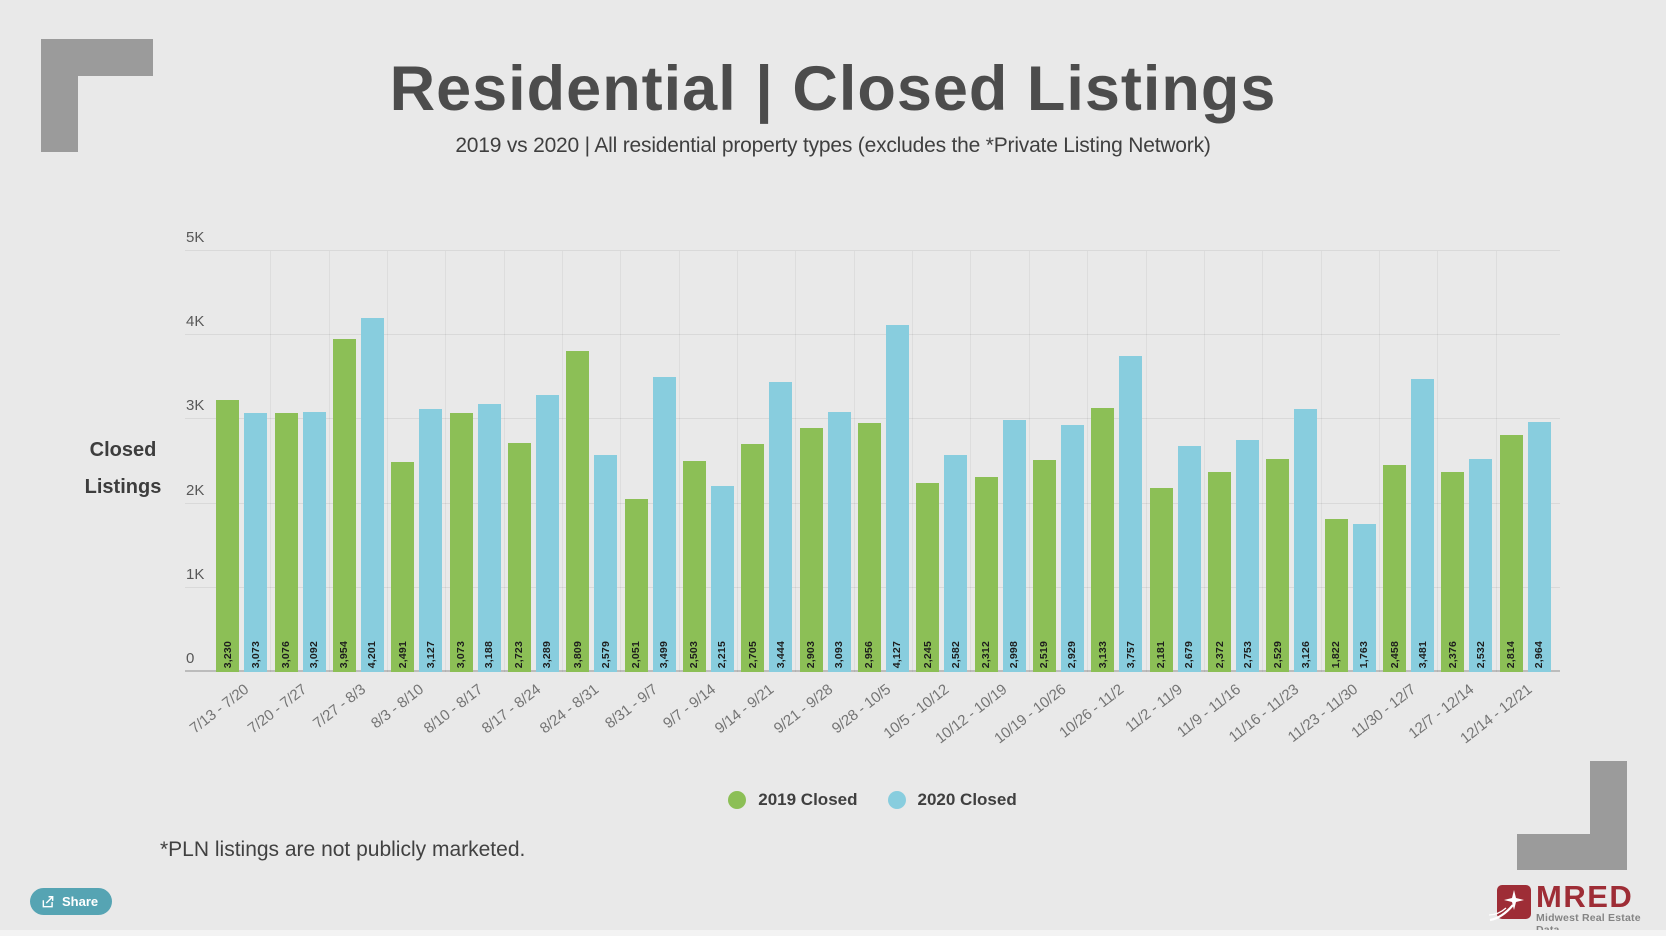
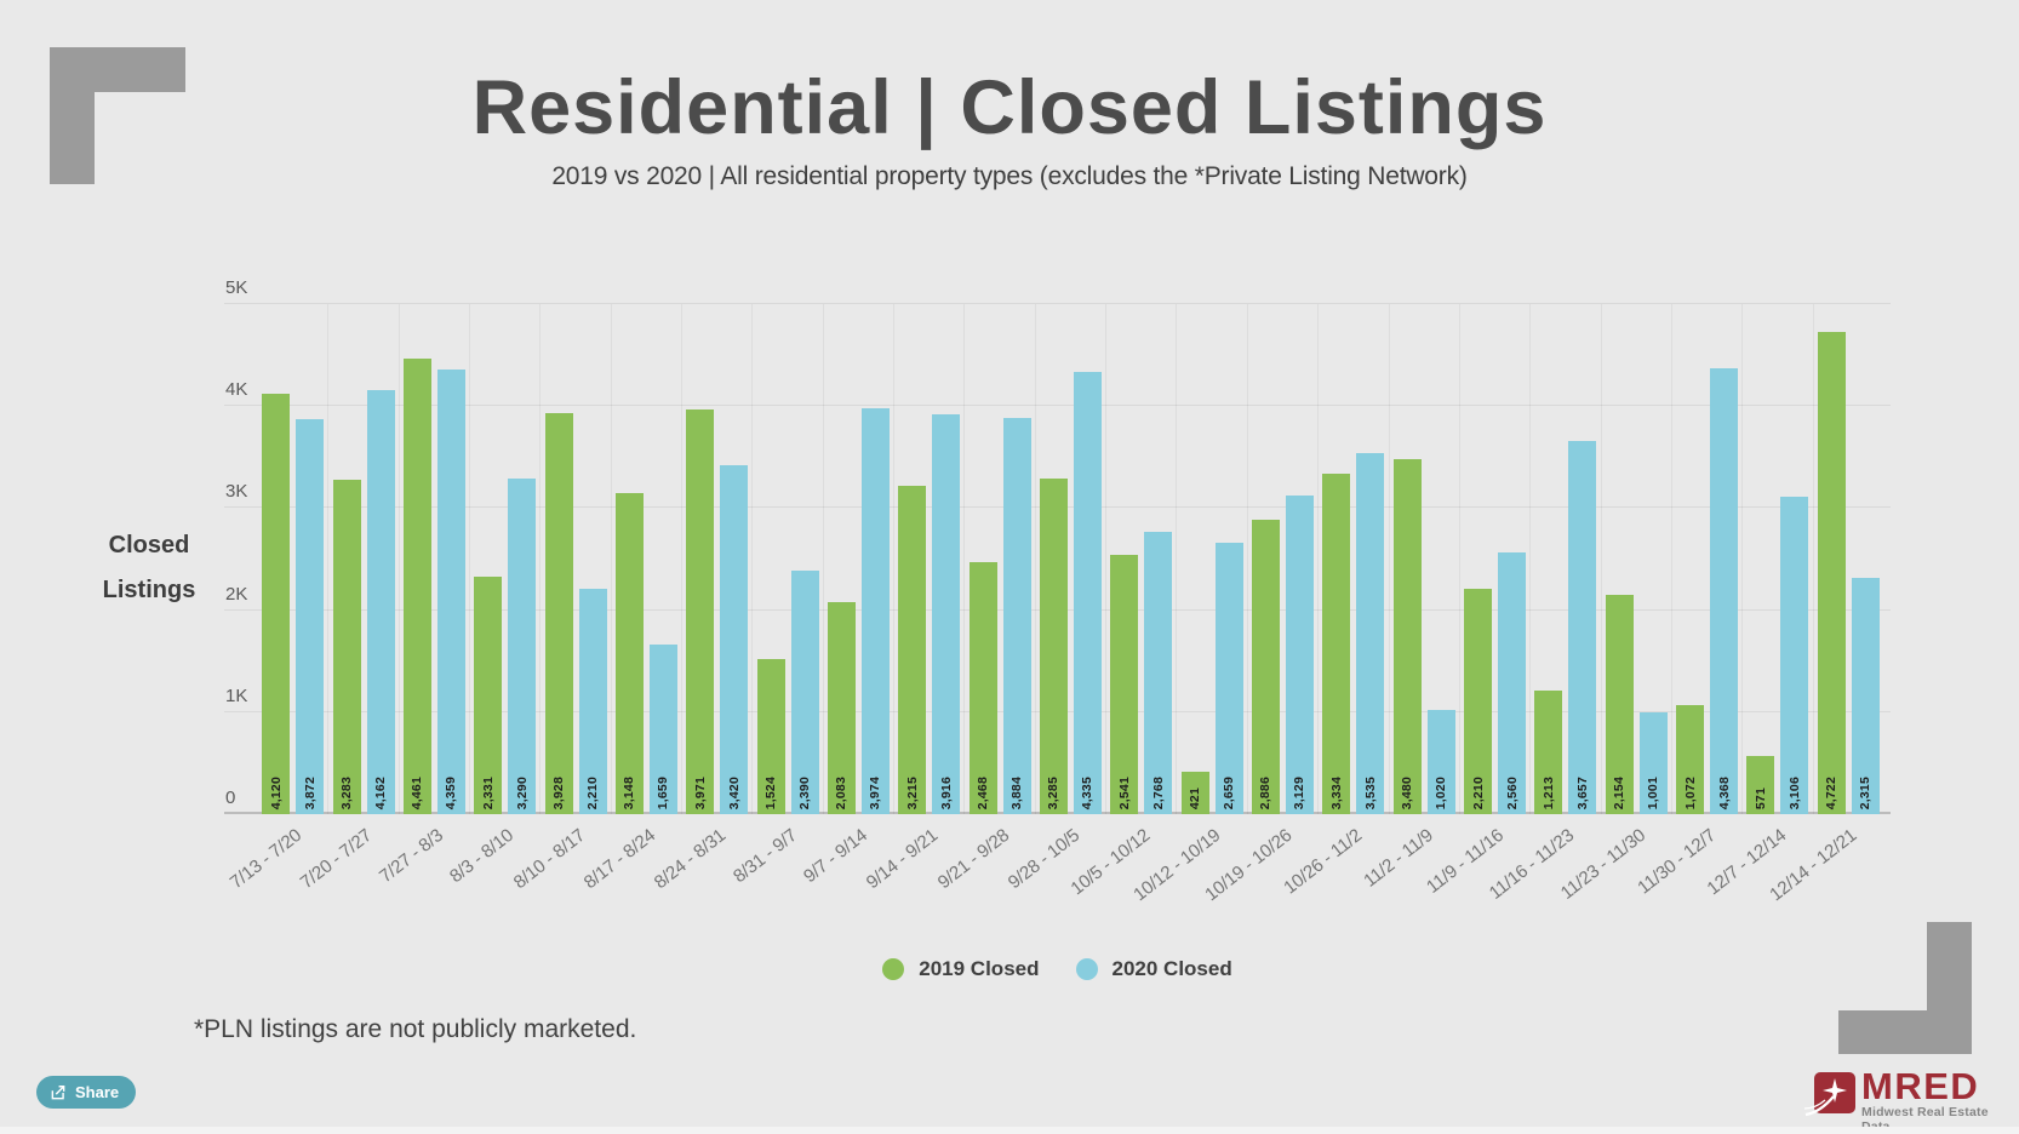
2019 Closed/7/13 - 7/20: 3,230 -> 4,120
2020 Closed/7/13 - 7/20: 3,073 -> 3,872
2019 Closed/7/20 - 7/27: 3,076 -> 3,283
2020 Closed/7/20 - 7/27: 3,092 -> 4,162
2019 Closed/7/27 - 8/3: 3,954 -> 4,461
2020 Closed/7/27 - 8/3: 4,201 -> 4,359
2019 Closed/8/3 - 8/10: 2,491 -> 2,331
2020 Closed/8/3 - 8/10: 3,127 -> 3,290
2019 Closed/8/10 - 8/17: 3,073 -> 3,928
2020 Closed/8/10 - 8/17: 3,188 -> 2,210
2019 Closed/8/17 - 8/24: 2,723 -> 3,148
2020 Closed/8/17 - 8/24: 3,289 -> 1,659
2019 Closed/8/24 - 8/31: 3,809 -> 3,971
2020 Closed/8/24 - 8/31: 2,579 -> 3,420
2019 Closed/8/31 - 9/7: 2,051 -> 1,524
2020 Closed/8/31 - 9/7: 3,499 -> 2,390
2019 Closed/9/7 - 9/14: 2,503 -> 2,083
2020 Closed/9/7 - 9/14: 2,215 -> 3,974
2019 Closed/9/14 - 9/21: 2,705 -> 3,215
2020 Closed/9/14 - 9/21: 3,444 -> 3,916
2019 Closed/9/21 - 9/28: 2,903 -> 2,468
2020 Closed/9/21 - 9/28: 3,093 -> 3,884
2019 Closed/9/28 - 10/5: 2,956 -> 3,285
2020 Closed/9/28 - 10/5: 4,127 -> 4,335
2019 Closed/10/5 - 10/12: 2,245 -> 2,541
2020 Closed/10/5 - 10/12: 2,582 -> 2,768
2019 Closed/10/12 - 10/19: 2,312 -> 421
2020 Closed/10/12 - 10/19: 2,998 -> 2,659
2019 Closed/10/19 - 10/26: 2,519 -> 2,886
2020 Closed/10/19 - 10/26: 2,929 -> 3,129
2019 Closed/10/26 - 11/2: 3,133 -> 3,334
2020 Closed/10/26 - 11/2: 3,757 -> 3,535
2019 Closed/11/2 - 11/9: 2,181 -> 3,480
2020 Closed/11/2 - 11/9: 2,679 -> 1,020
2019 Closed/11/9 - 11/16: 2,372 -> 2,210
2020 Closed/11/9 - 11/16: 2,753 -> 2,560
2019 Closed/11/16 - 11/23: 2,529 -> 1,213
2020 Closed/11/16 - 11/23: 3,126 -> 3,657
2019 Closed/11/23 - 11/30: 1,822 -> 2,154
2020 Closed/11/23 - 11/30: 1,763 -> 1,001
2019 Closed/11/30 - 12/7: 2,458 -> 1,072
2020 Closed/11/30 - 12/7: 3,481 -> 4,368
2019 Closed/12/7 - 12/14: 2,376 -> 571
2020 Closed/12/7 - 12/14: 2,532 -> 3,106
2019 Closed/12/14 - 12/21: 2,814 -> 4,722
2020 Closed/12/14 - 12/21: 2,964 -> 2,315
